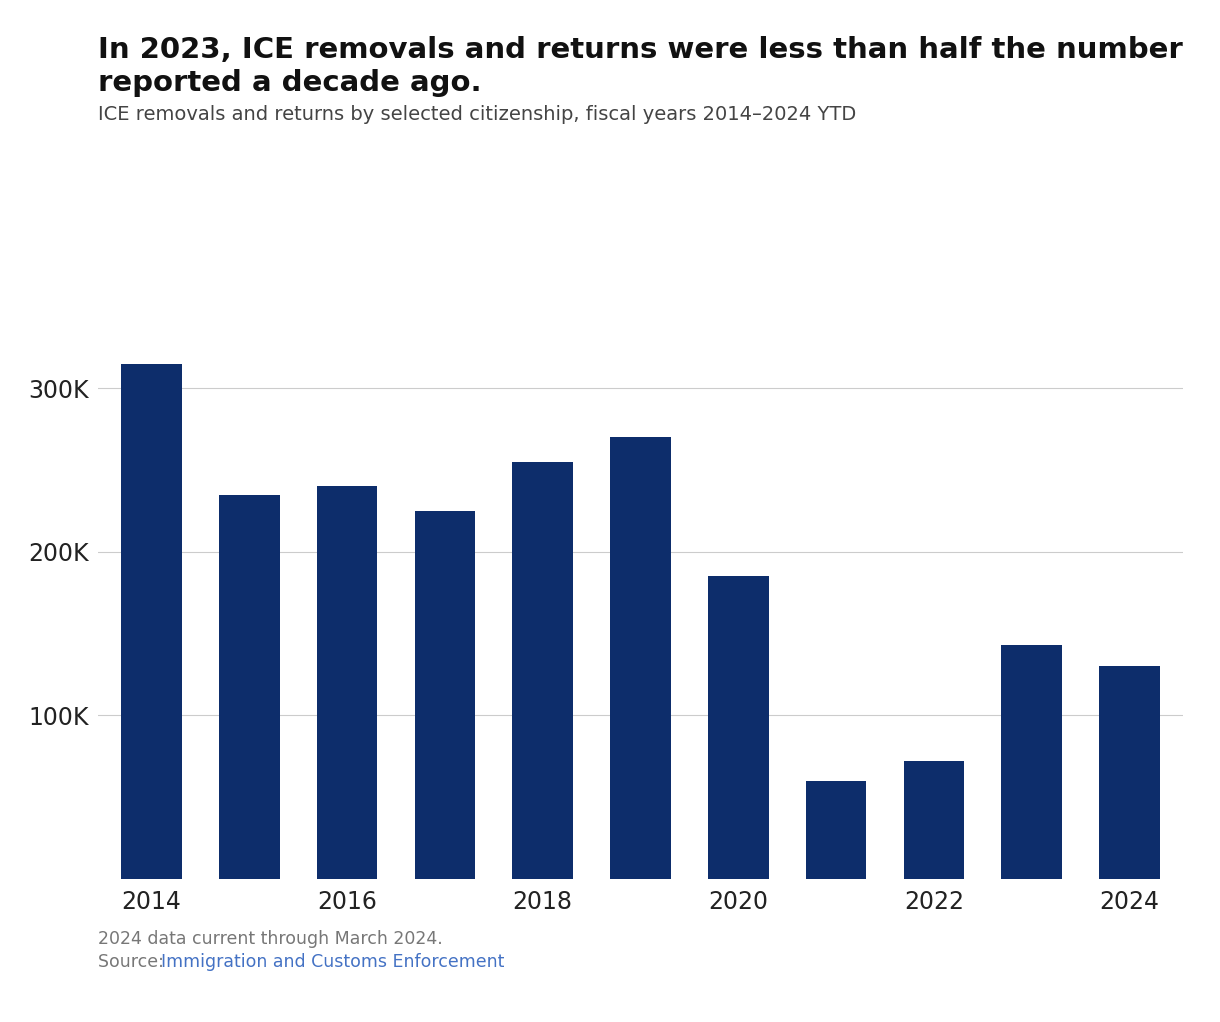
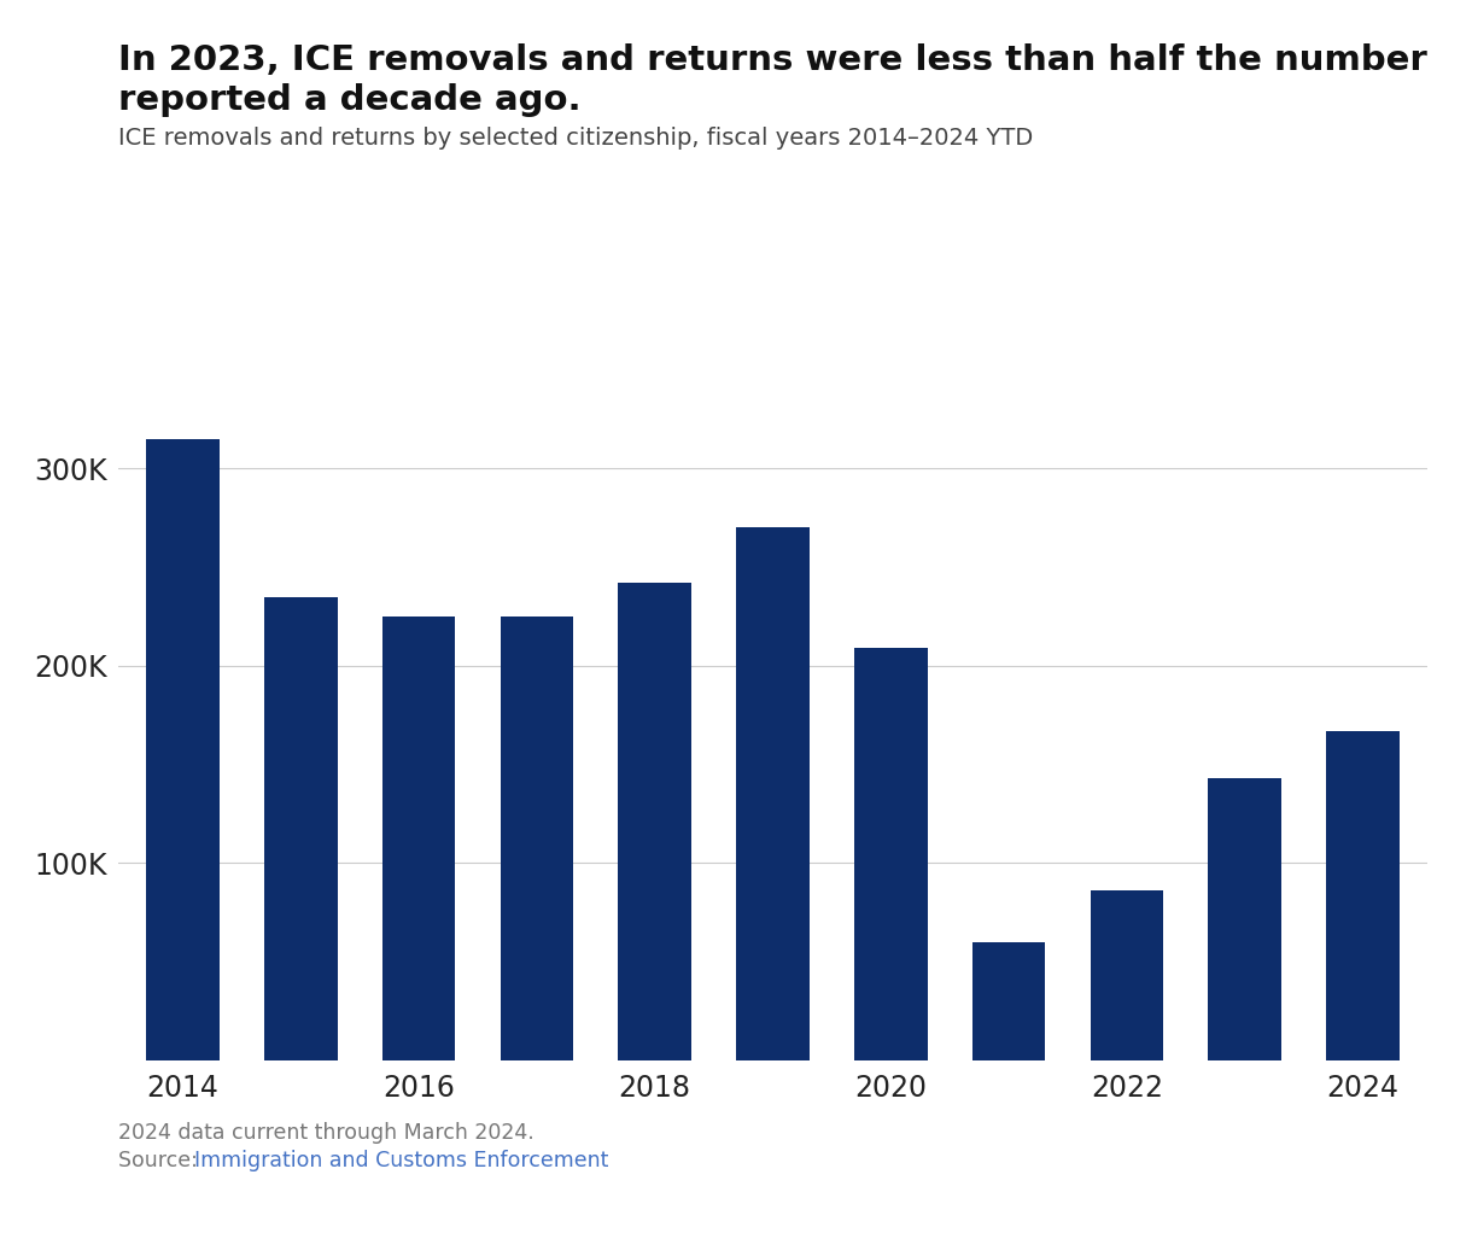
2016: 240K -> 225K
2018: 255K -> 242K
2020: 185K -> 209K
2022: 72K -> 86K
2024: 130K -> 167K
